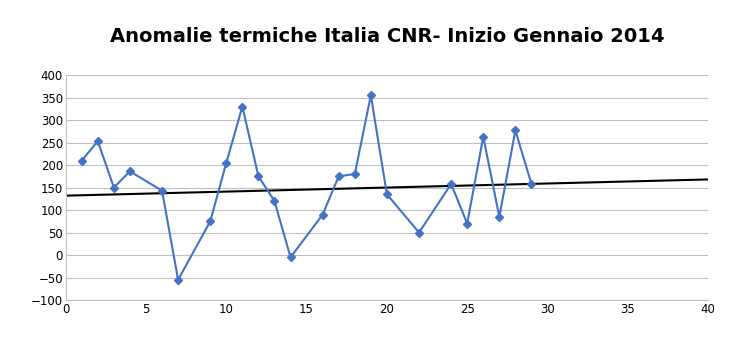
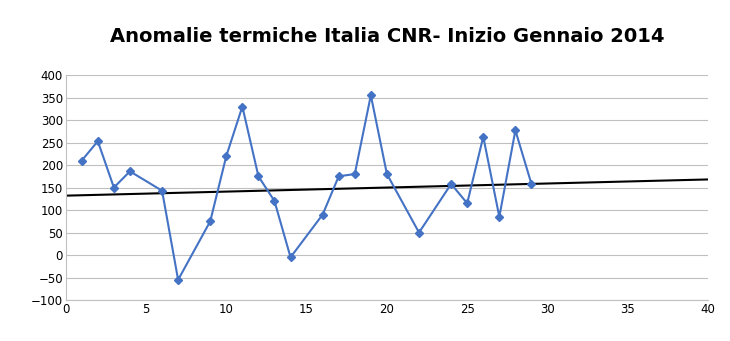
10: 205 -> 220
20: 135 -> 180
25: 70 -> 115
